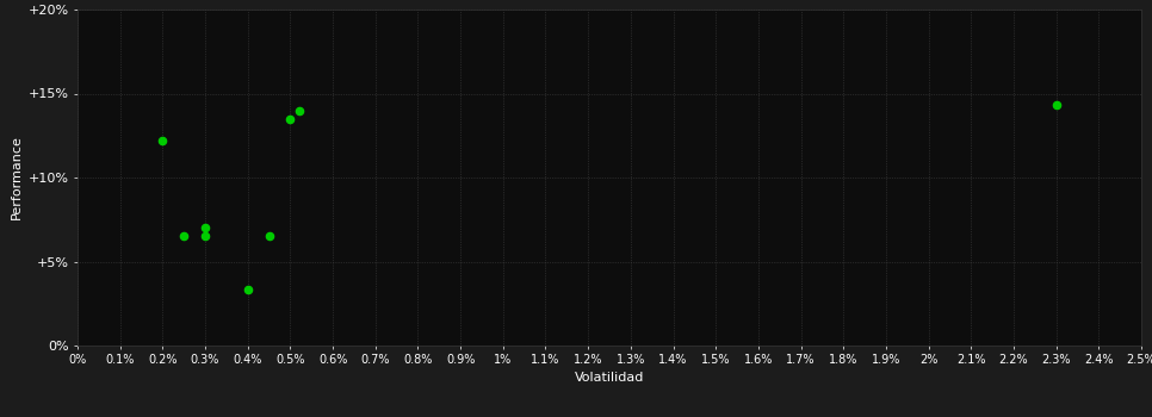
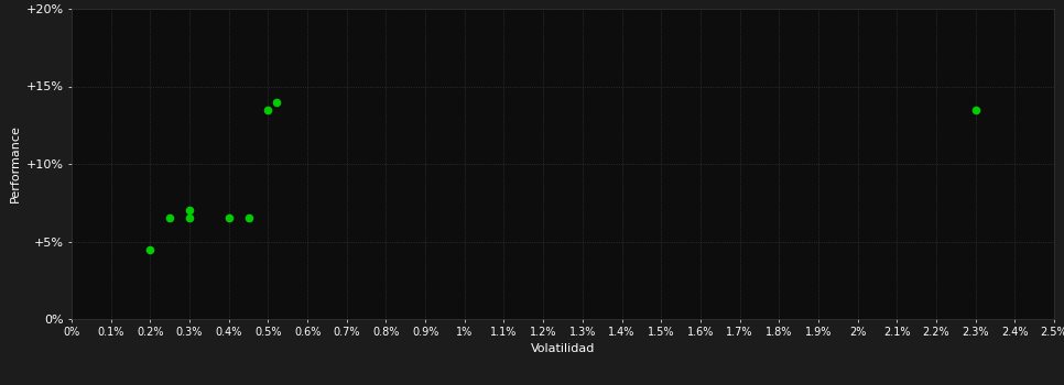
0.2%: 12.2% -> 4.5%
0.4%: 3.3% -> 6.5%
2.3%: 14.3% -> 13.5%
